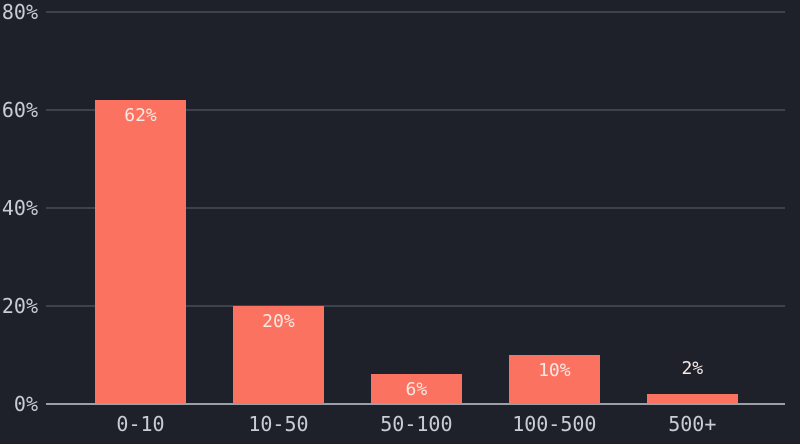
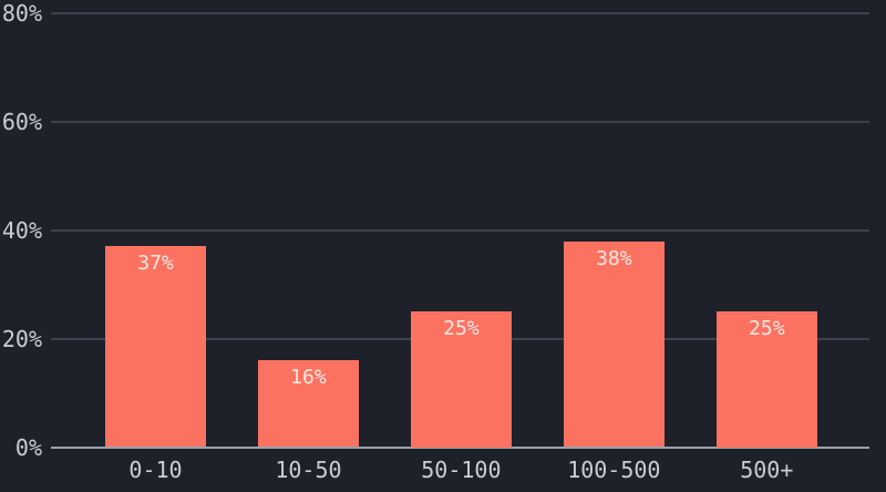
0-10: 62% -> 37%
10-50: 20% -> 16%
50-100: 6% -> 25%
100-500: 10% -> 38%
500+: 2% -> 25%
